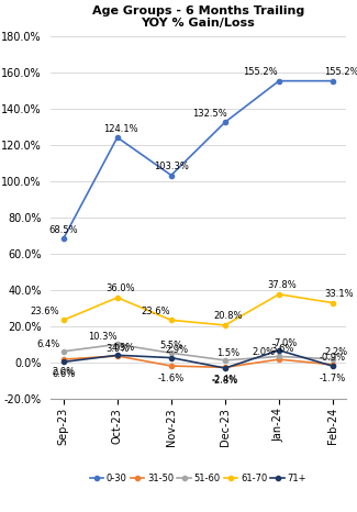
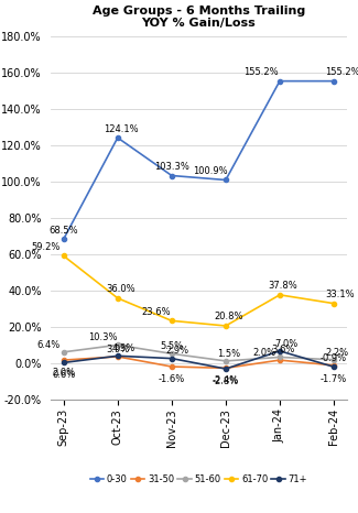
61-70/Sep-23: 23.6% -> 59.2%
0-30/Dec-23: 132.5% -> 100.9%
